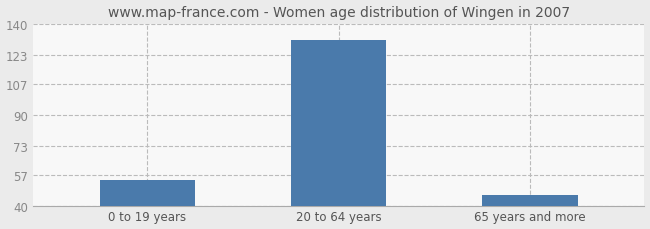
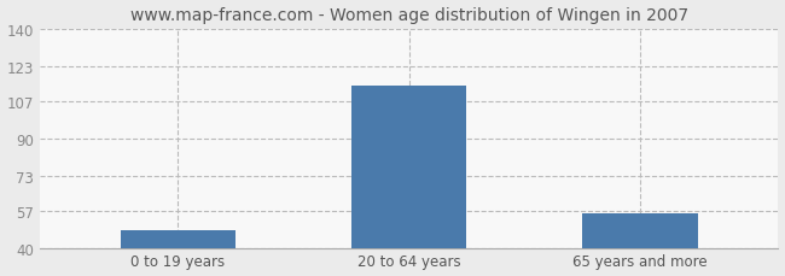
0 to 19 years: 54 -> 48
20 to 64 years: 131 -> 114
65 years and more: 46 -> 56
